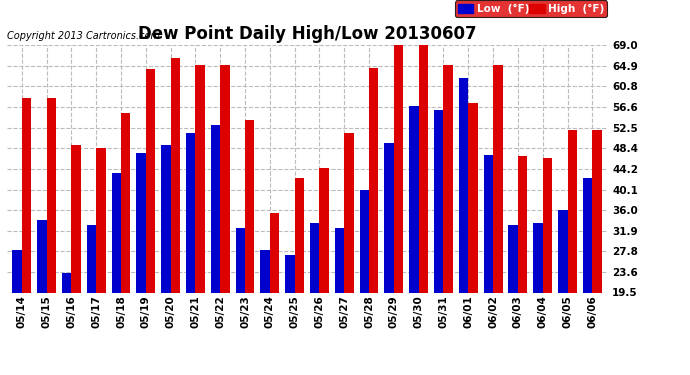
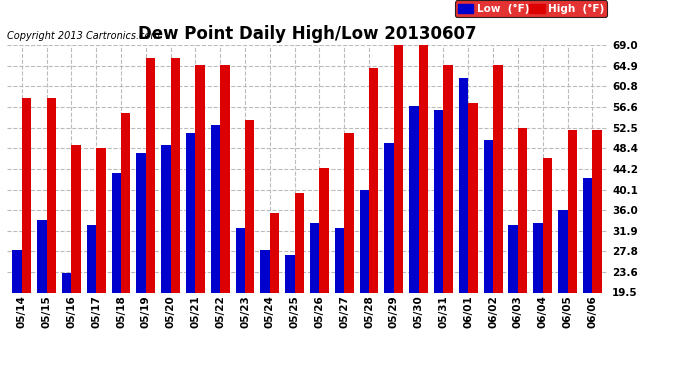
High (°F)/05/19: 64.2 -> 66.5
High (°F)/05/25: 42.4 -> 39.5
Low (°F)/06/02: 47.0 -> 50.0
High (°F)/06/03: 46.8 -> 52.5
